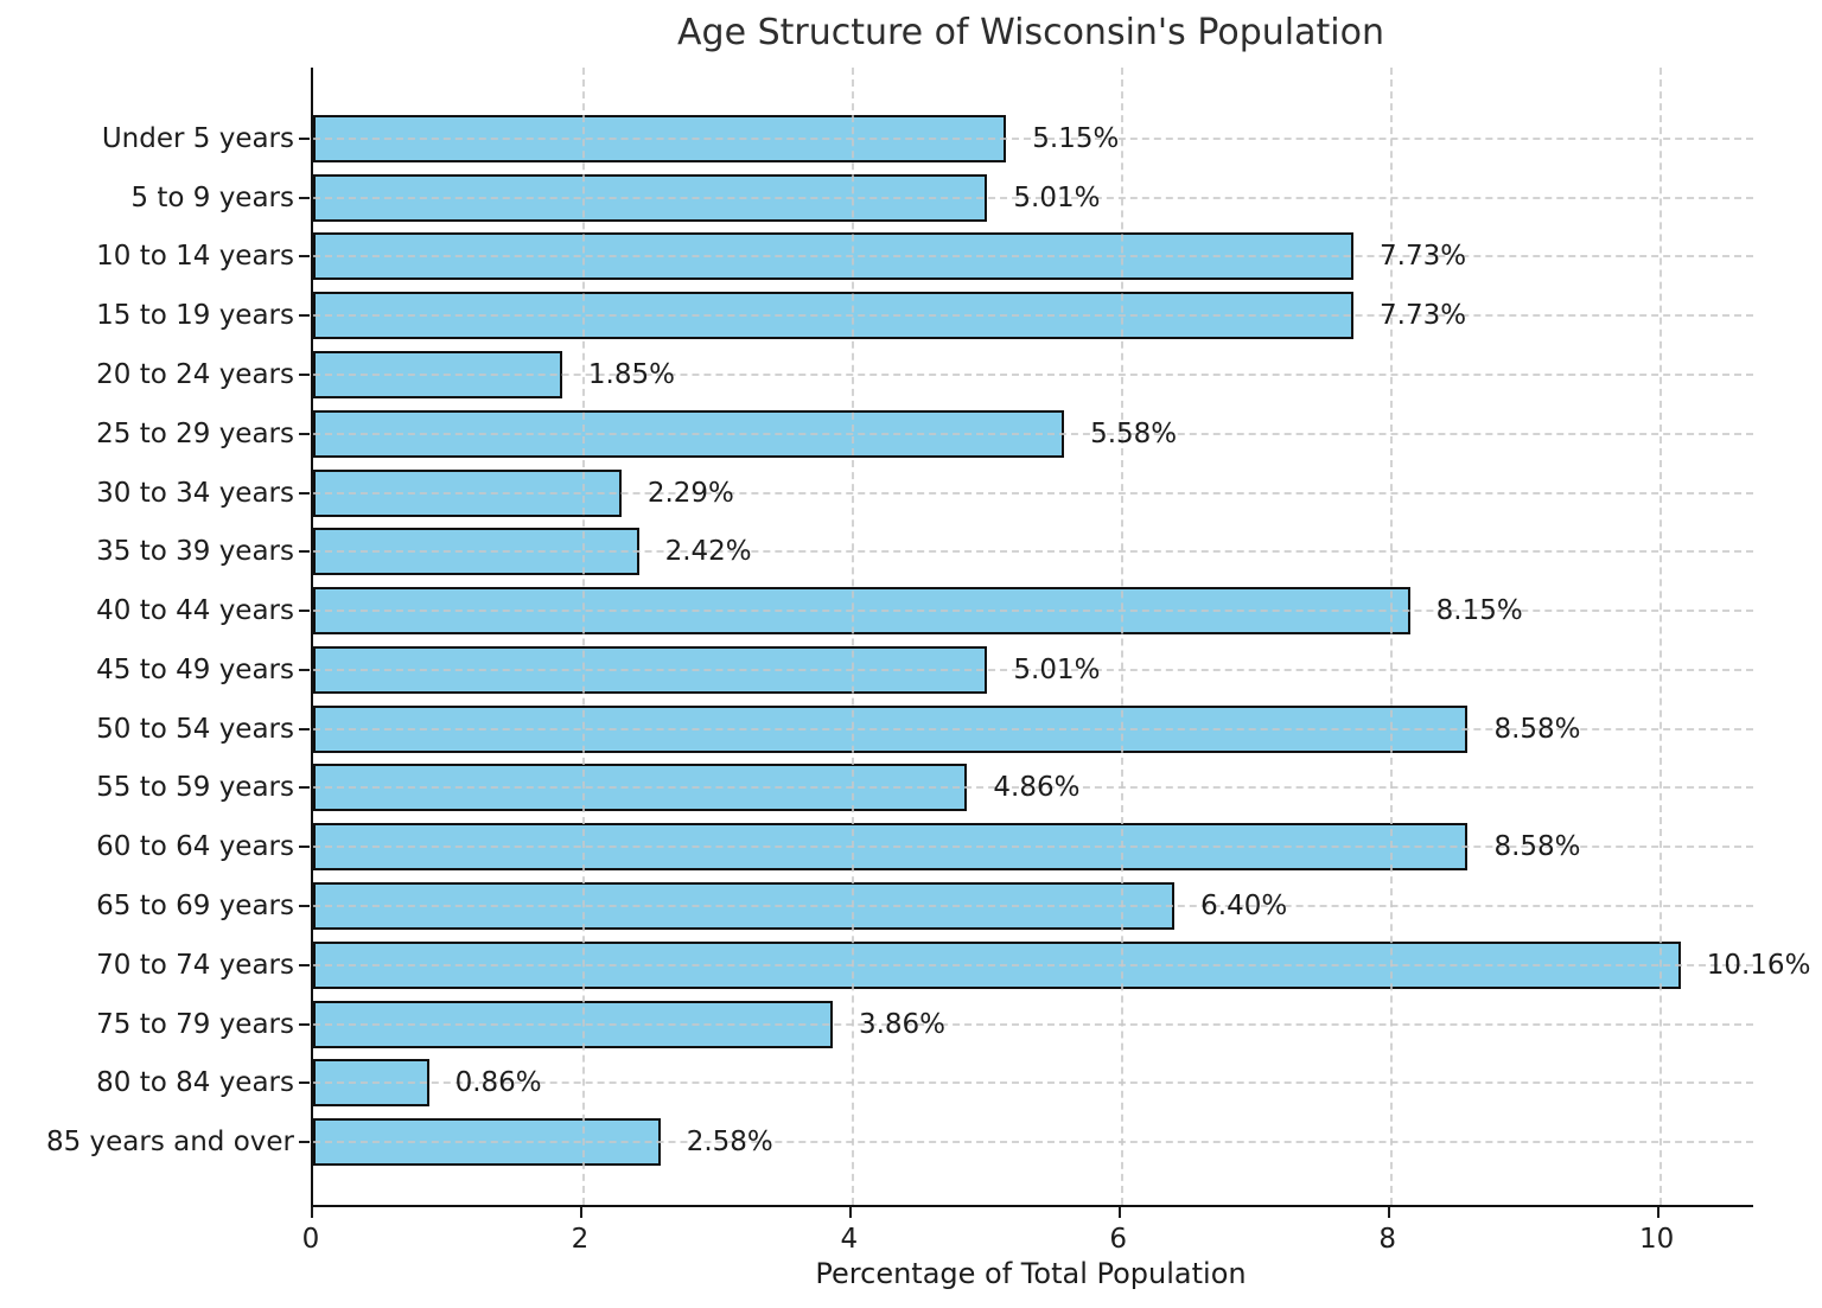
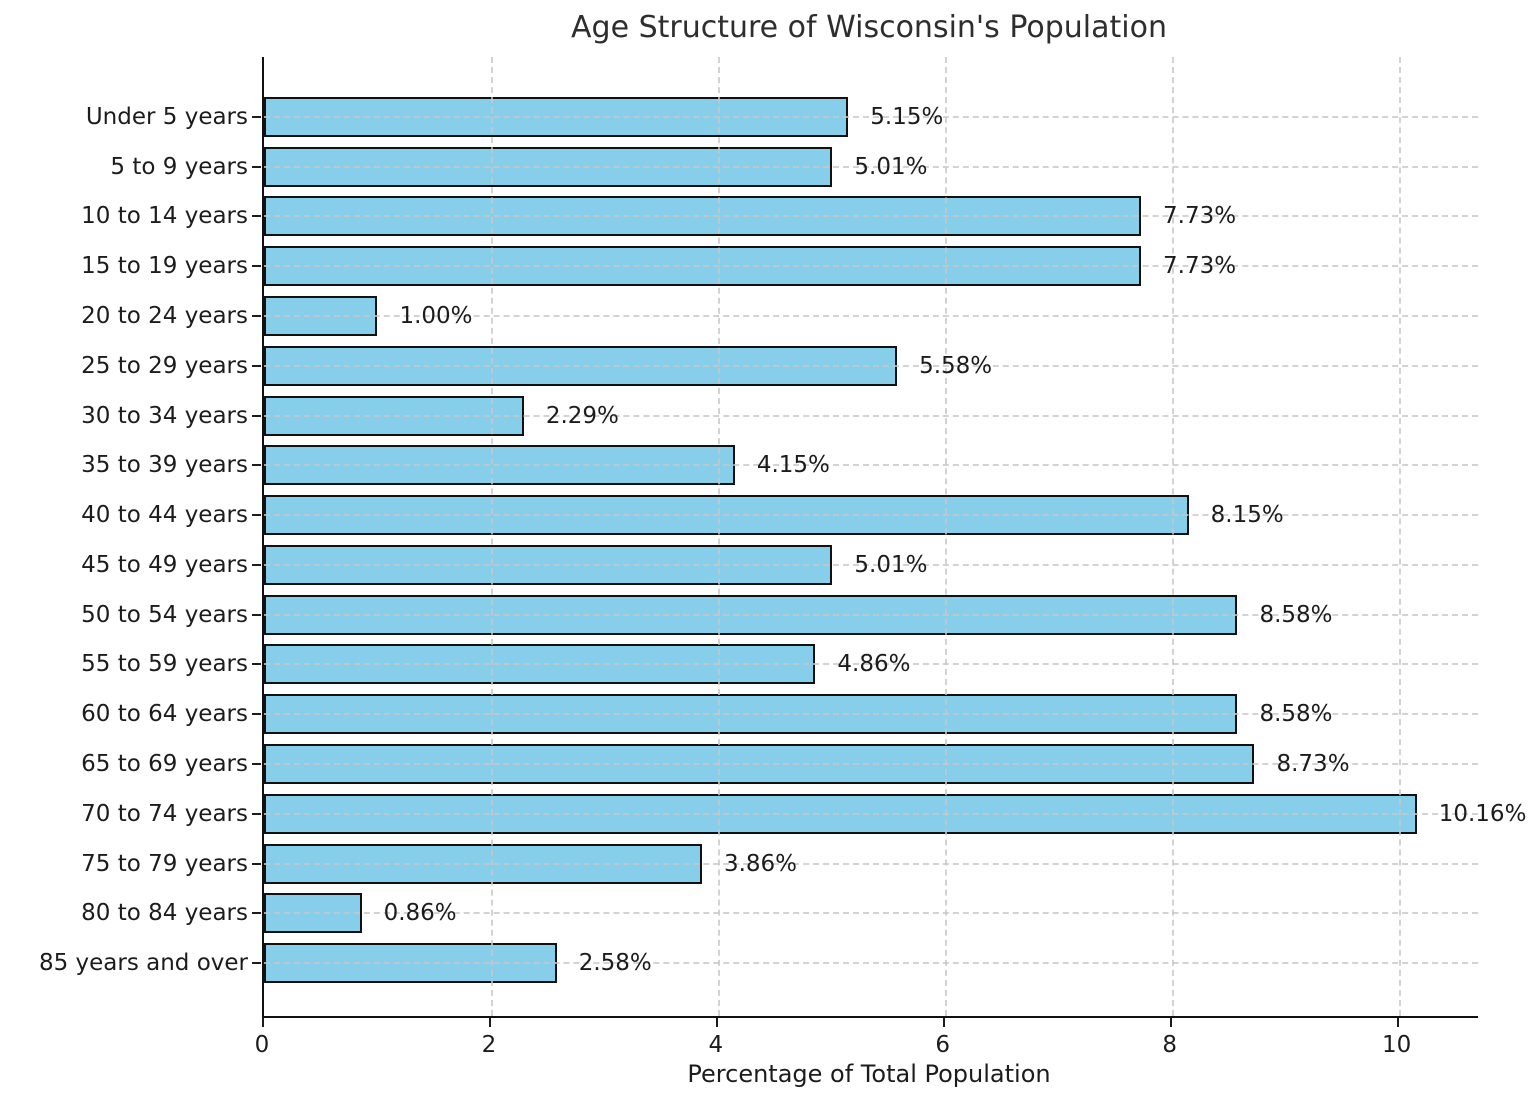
20 to 24 years: 1.85% -> 1.00%
35 to 39 years: 2.42% -> 4.15%
65 to 69 years: 6.40% -> 8.73%
